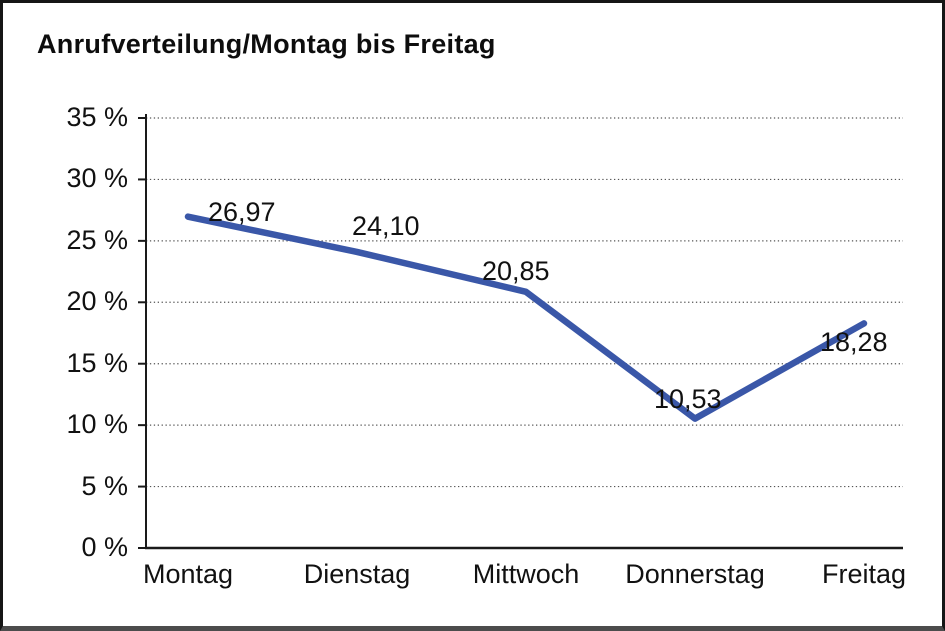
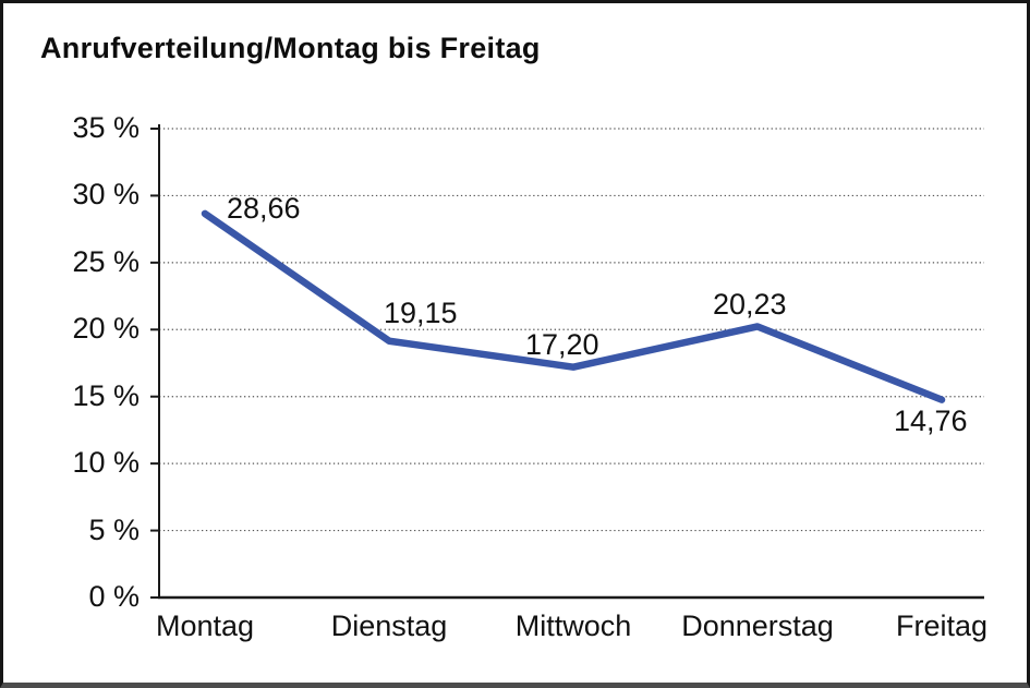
Montag: 26,97 -> 28,66
Dienstag: 24,10 -> 19,15
Mittwoch: 20,85 -> 17,20
Donnerstag: 10,53 -> 20,23
Freitag: 18,28 -> 14,76
